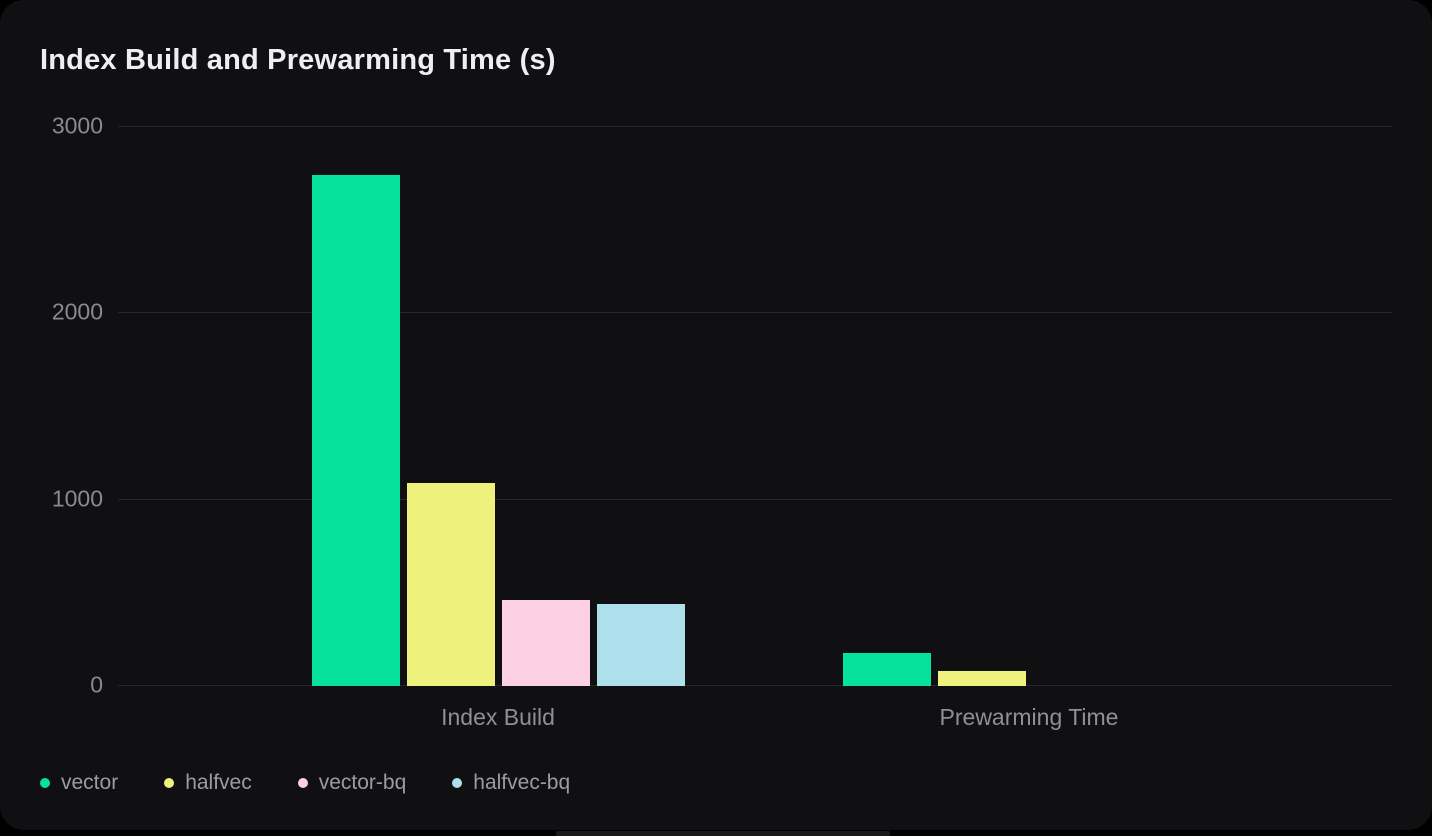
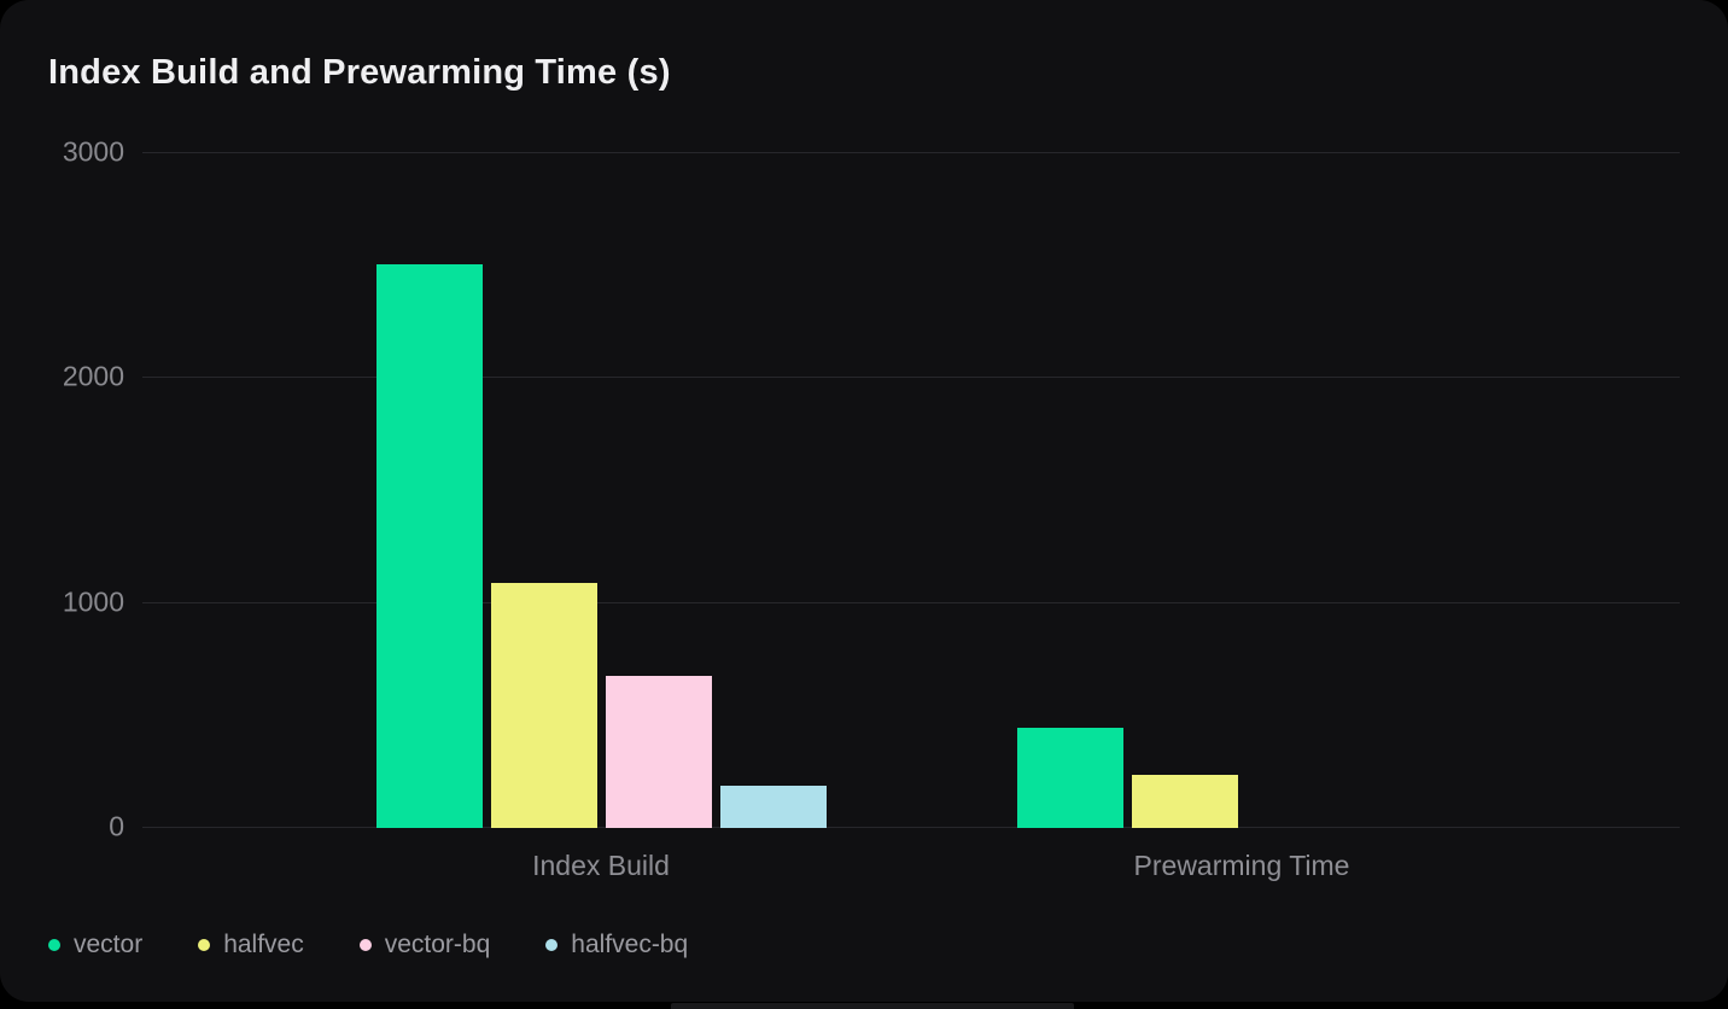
vector/Index Build: 2740 -> 2500
vector-bq/Index Build: 460 -> 670
halfvec-bq/Index Build: 440 -> 180
vector/Prewarming Time: 170 -> 440
halfvec/Prewarming Time: 80 -> 230
